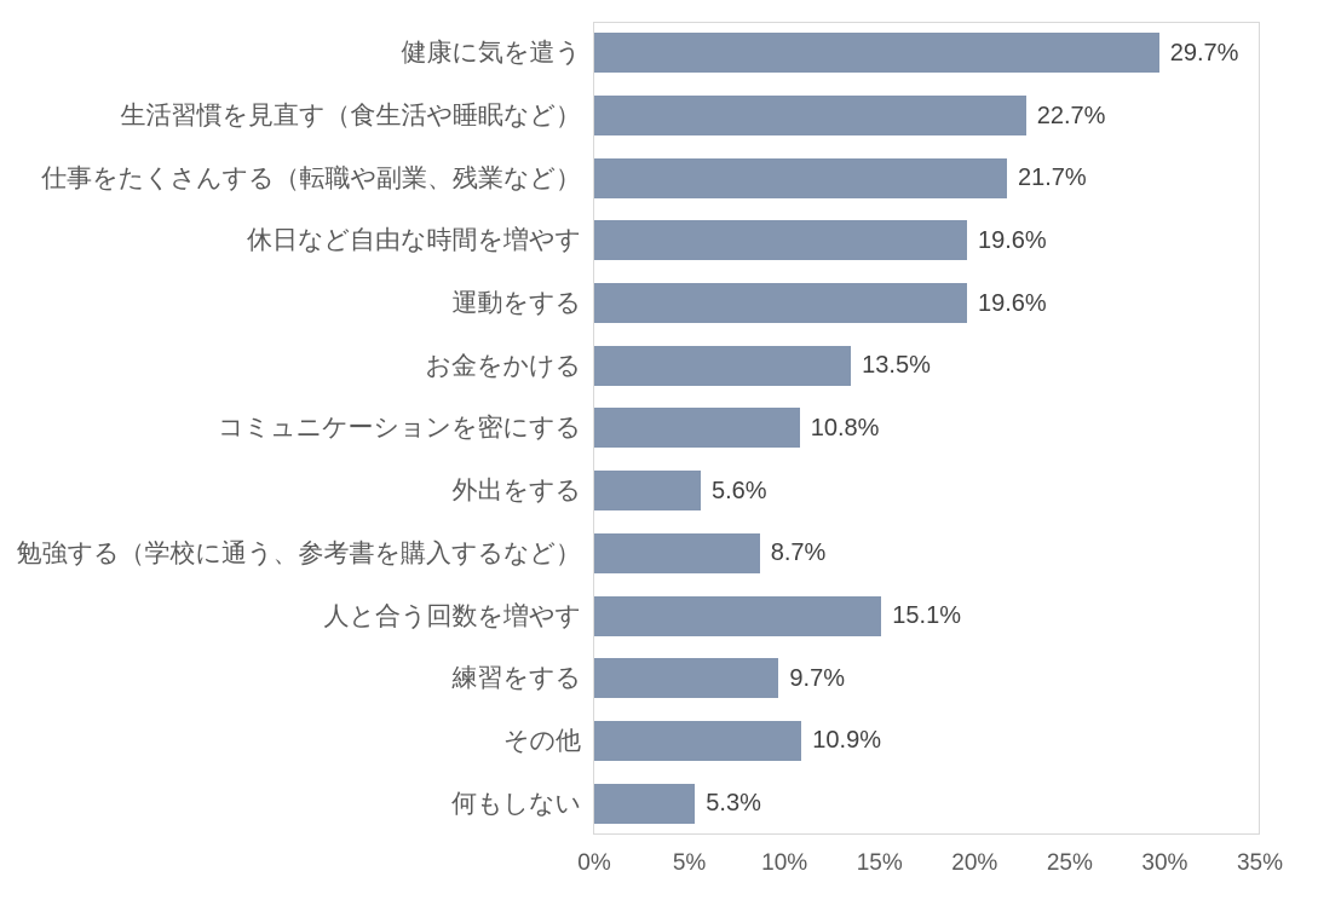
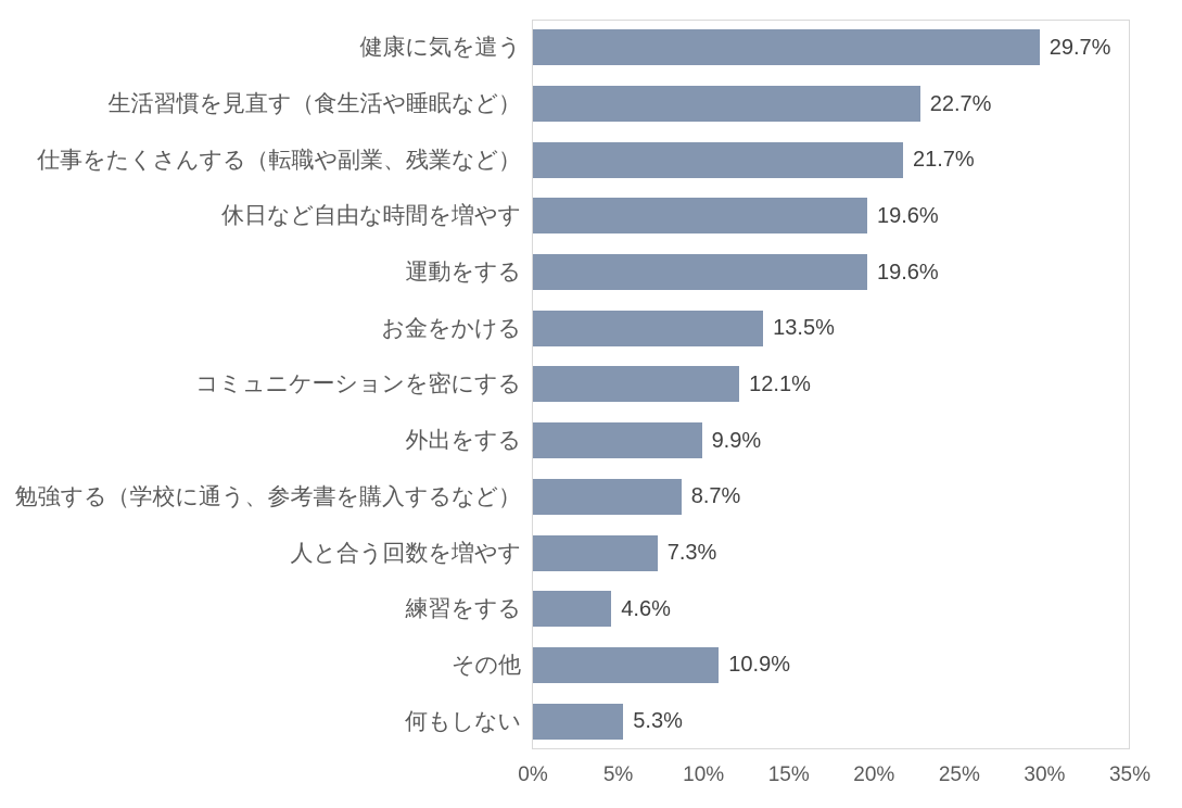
コミュニケーションを密にする: 10.8% -> 12.1%
外出をする: 5.6% -> 9.9%
人と合う回数を増やす: 15.1% -> 7.3%
練習をする: 9.7% -> 4.6%
